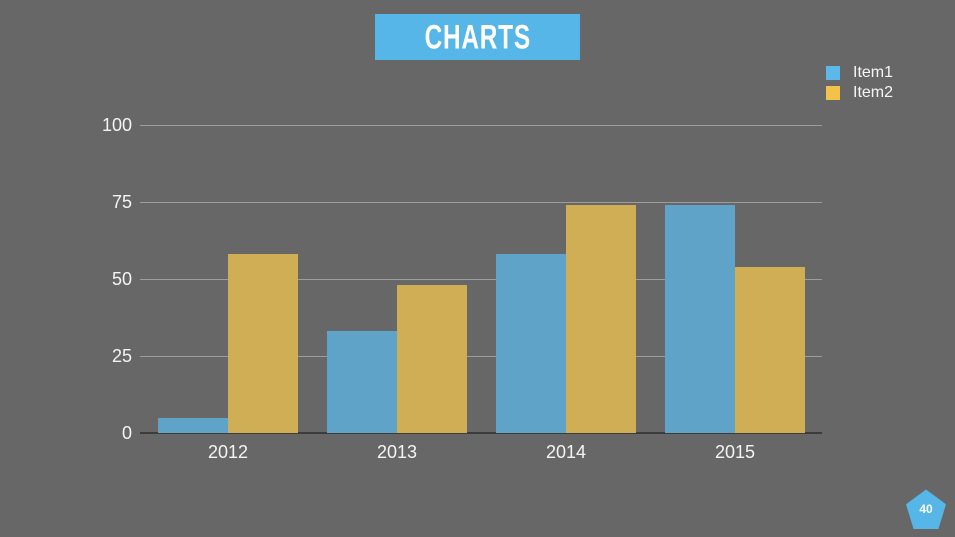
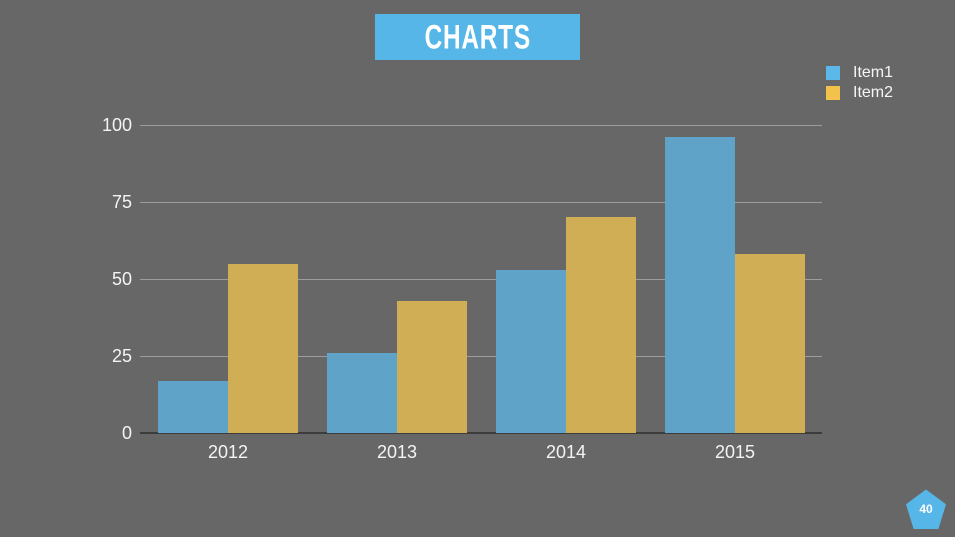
Item1/2012: 5 -> 17
Item2/2012: 58 -> 55
Item1/2013: 33 -> 26
Item2/2013: 48 -> 43
Item1/2014: 58 -> 53
Item2/2014: 74 -> 70
Item1/2015: 74 -> 96
Item2/2015: 54 -> 58
